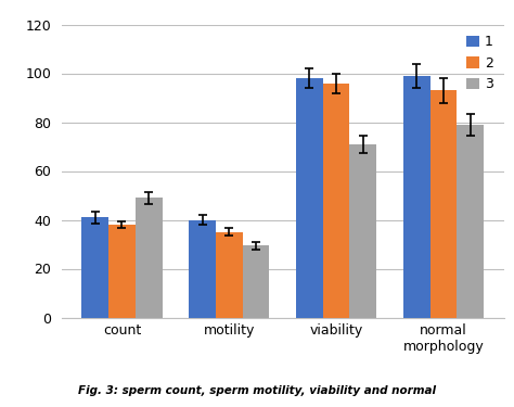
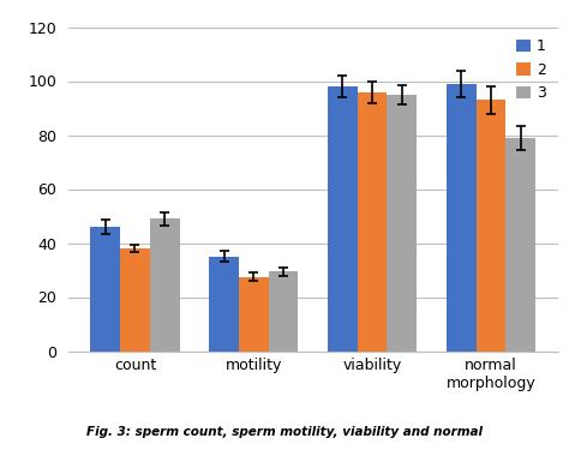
1/count: 41 -> 46
1/motility: 40 -> 35
2/motility: 35.0 -> 27.5
3/viability: 71.0 -> 95.0
